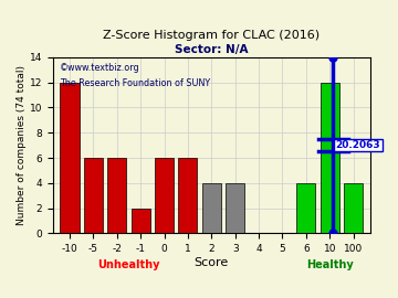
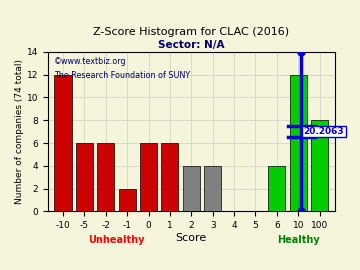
100: 4 -> 8
